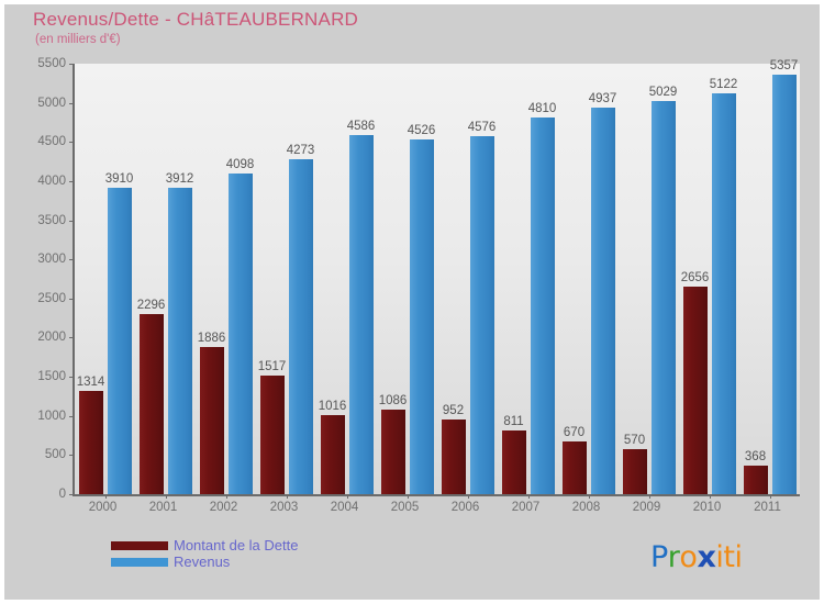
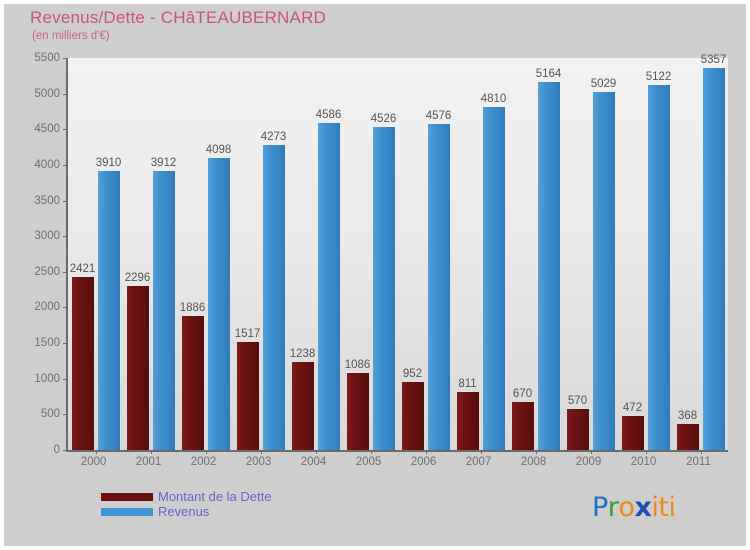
Montant de la Dette/2000: 1314 -> 2421
Montant de la Dette/2004: 1016 -> 1238
Revenus/2008: 4937 -> 5164
Montant de la Dette/2010: 2656 -> 472
